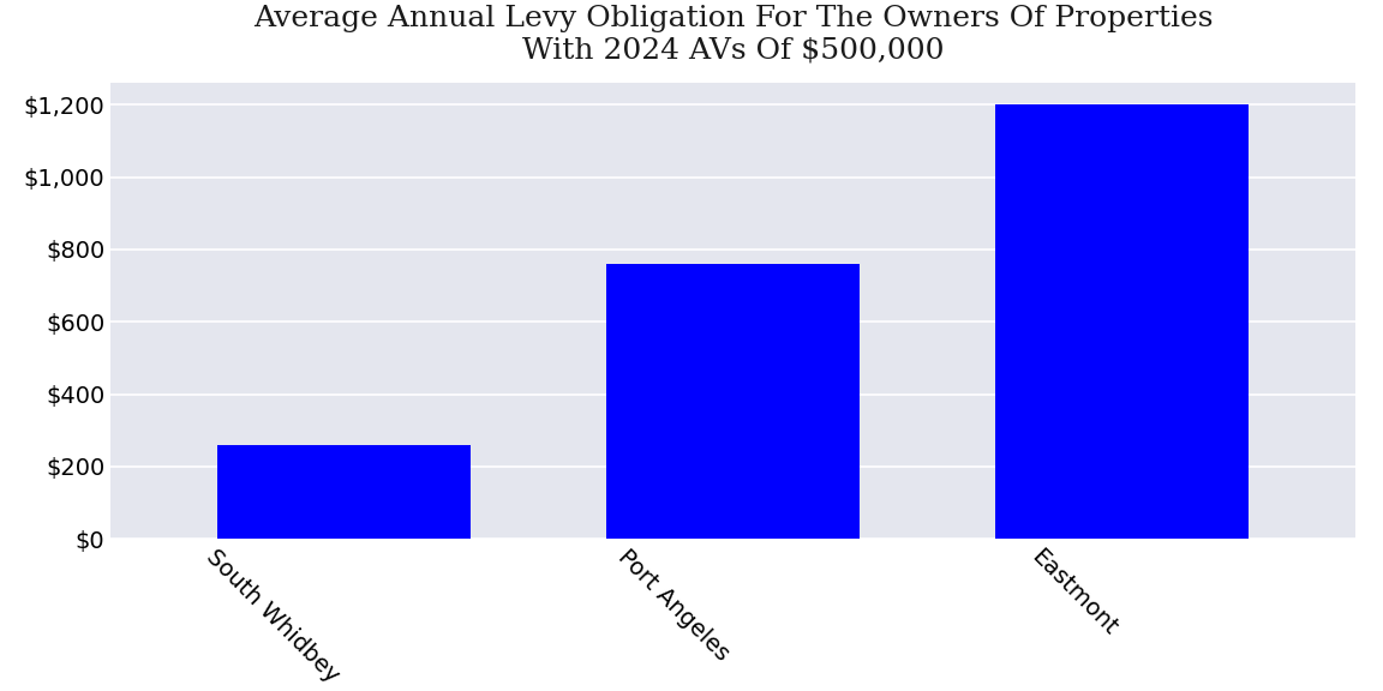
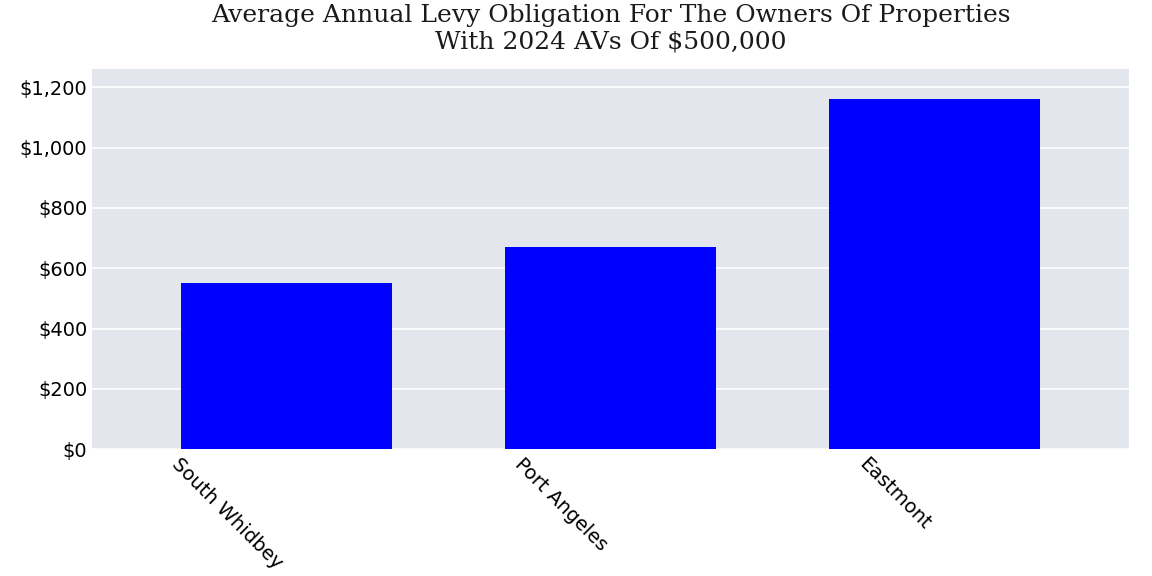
South Whidbey: $260 -> $550
Port Angeles: $760 -> $670
Eastmont: $1,200 -> $1,160
